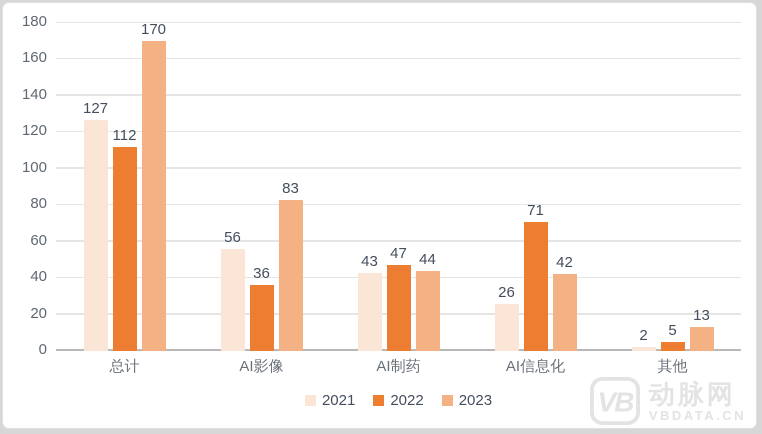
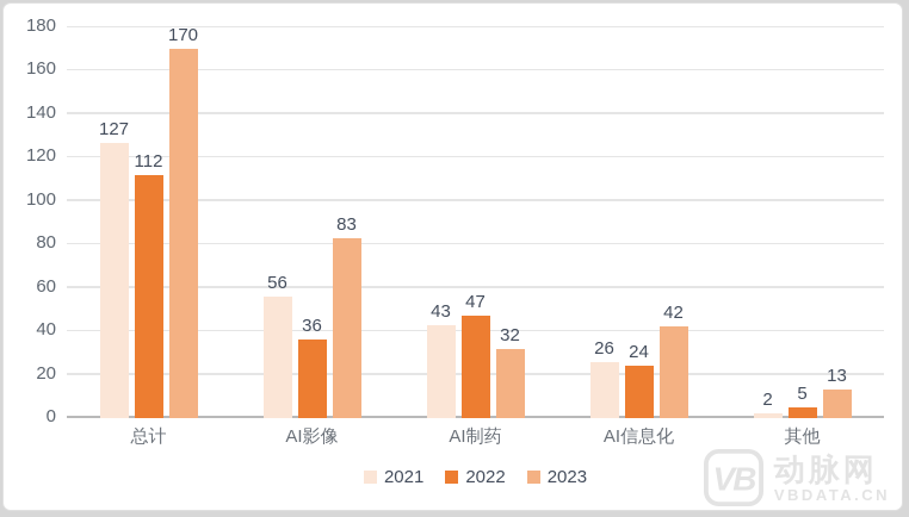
2023/AI制药: 44 -> 32
2022/AI信息化: 71 -> 24
